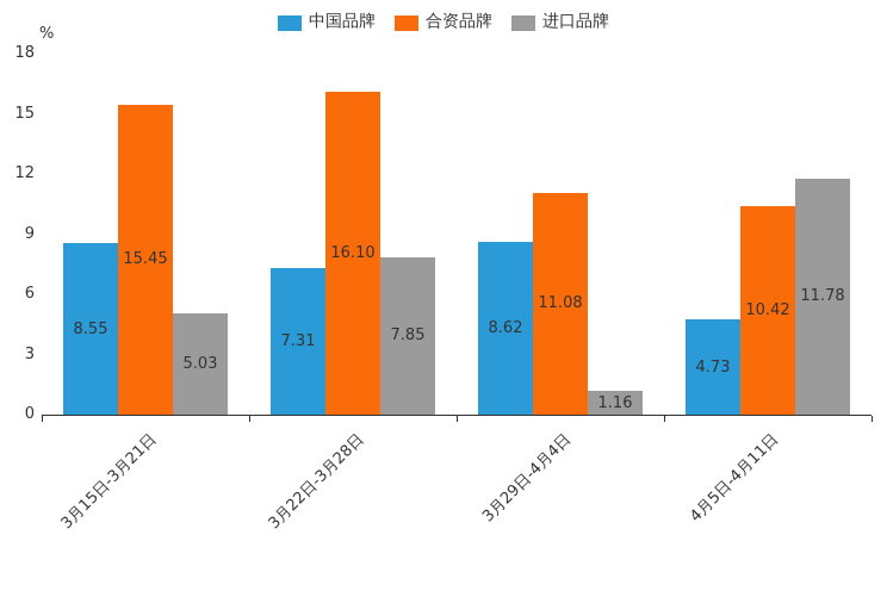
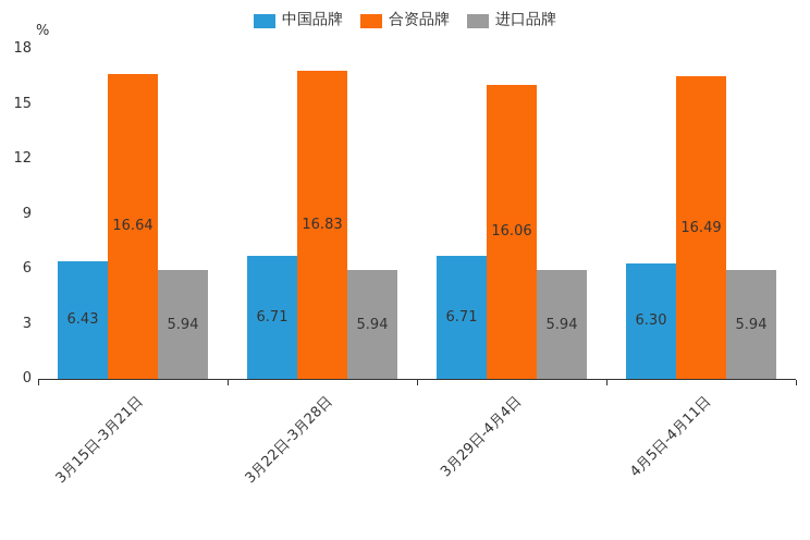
中国品牌/3月15日-3月21日: 8.55 -> 6.43
合资品牌/3月15日-3月21日: 15.45 -> 16.64
进口品牌/3月15日-3月21日: 5.03 -> 5.94
中国品牌/3月22日-3月28日: 7.31 -> 6.71
合资品牌/3月22日-3月28日: 16.10 -> 16.83
进口品牌/3月22日-3月28日: 7.85 -> 5.94
中国品牌/3月29日-4月4日: 8.62 -> 6.71
合资品牌/3月29日-4月4日: 11.08 -> 16.06
进口品牌/3月29日-4月4日: 1.16 -> 5.94
中国品牌/4月5日-4月11日: 4.73 -> 6.30
合资品牌/4月5日-4月11日: 10.42 -> 16.49
进口品牌/4月5日-4月11日: 11.78 -> 5.94
